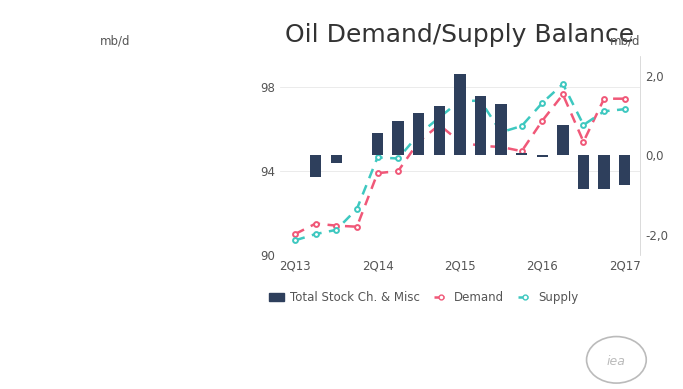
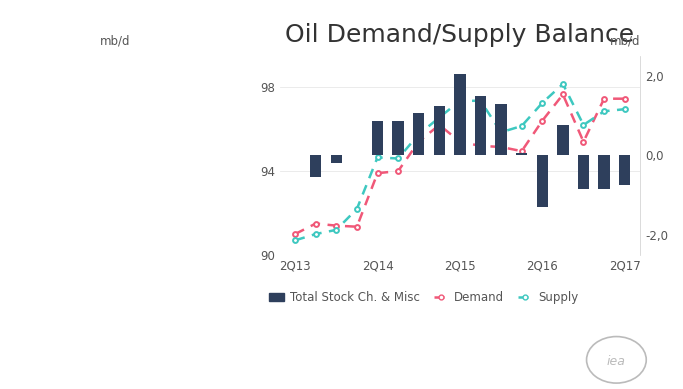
Total Stock Ch. & Misc/2Q14: 0,55 -> 0,85
Total Stock Ch. & Misc/2Q16: -0,05 -> -1,30
